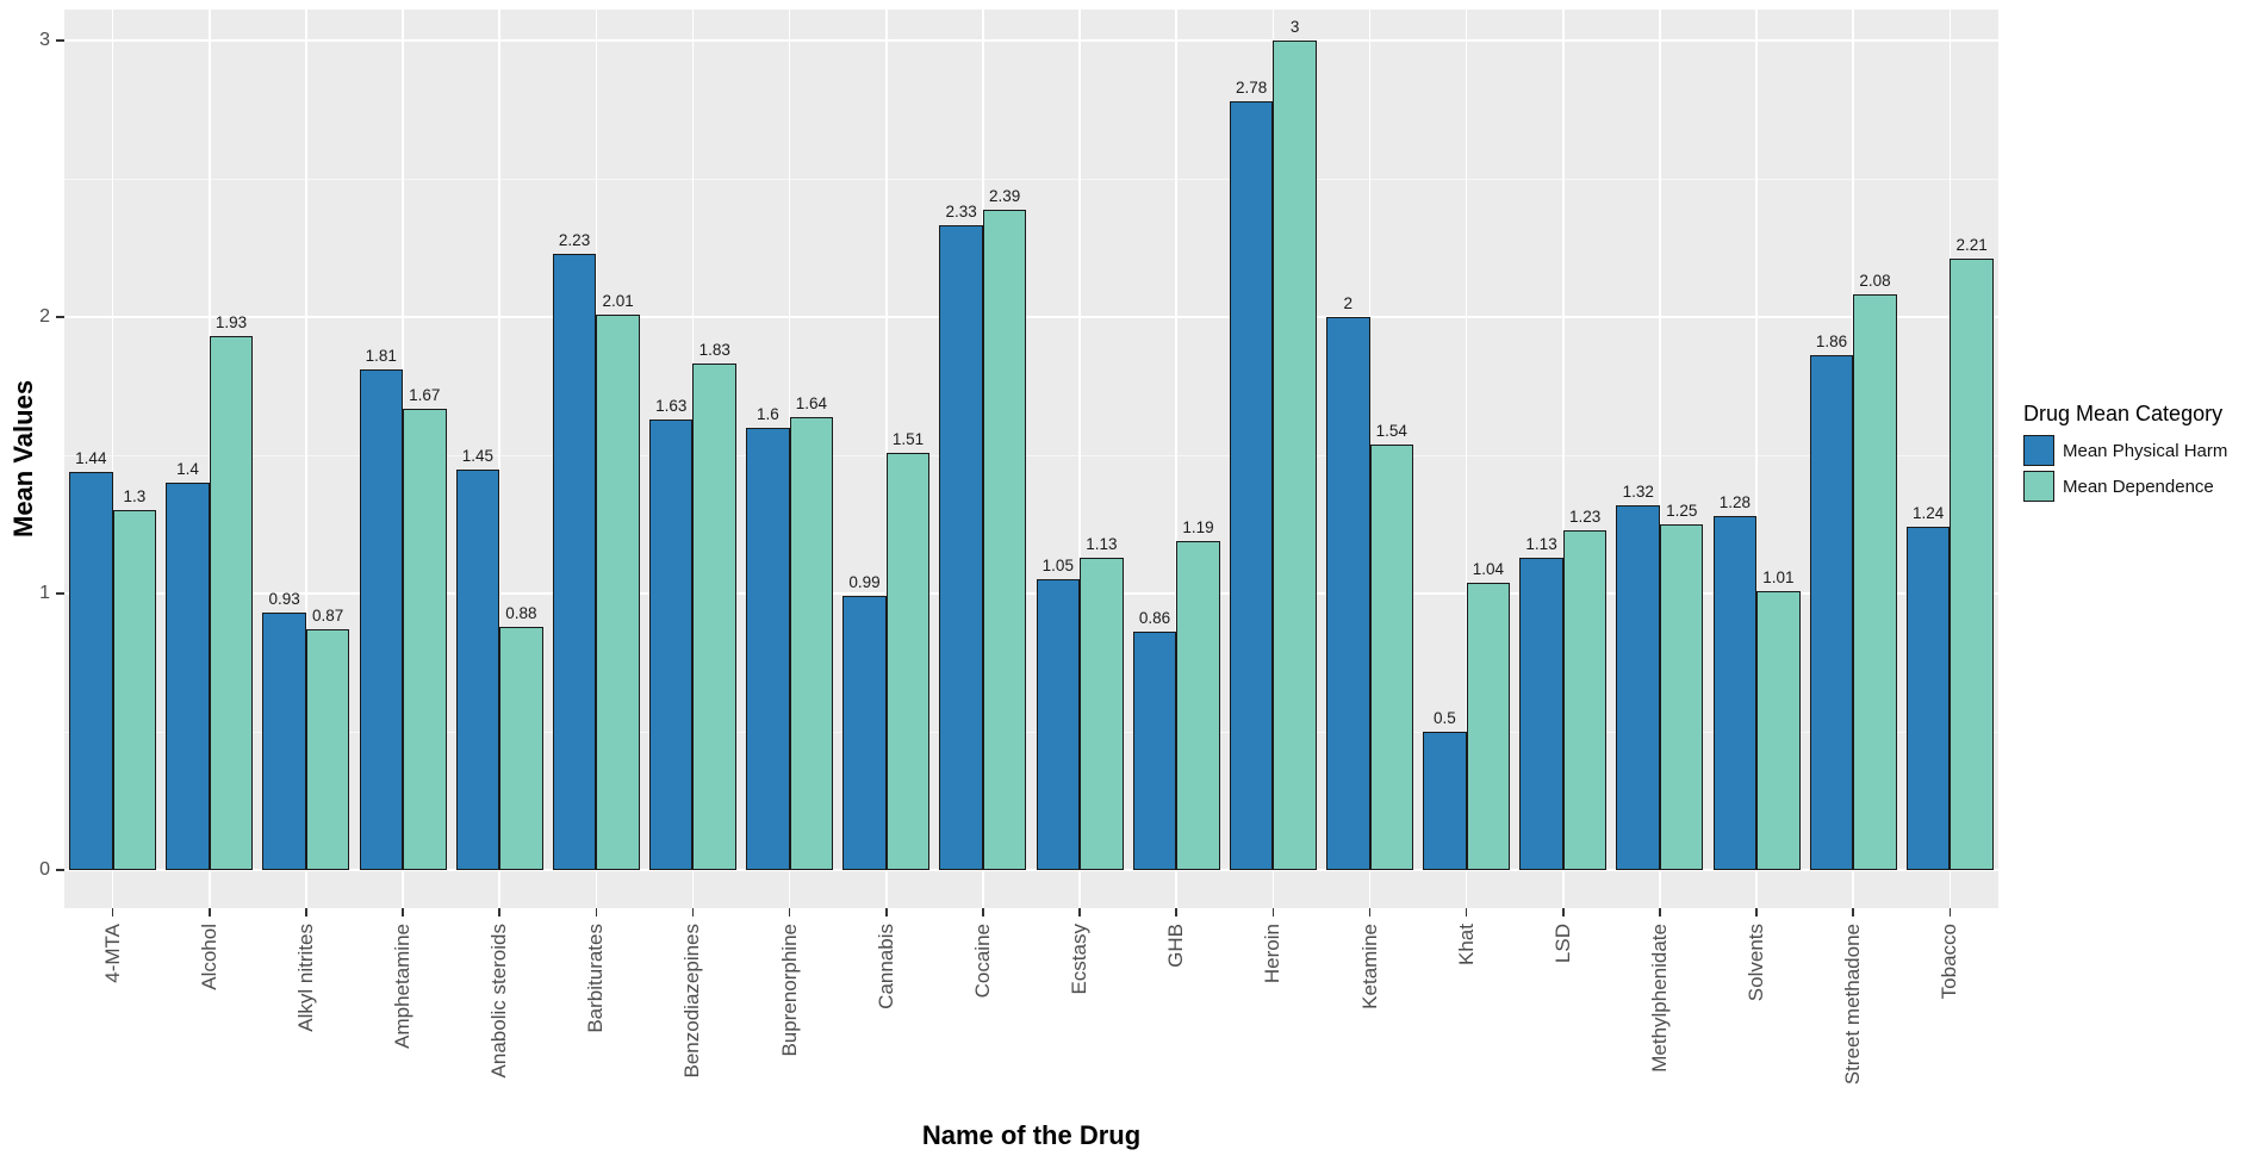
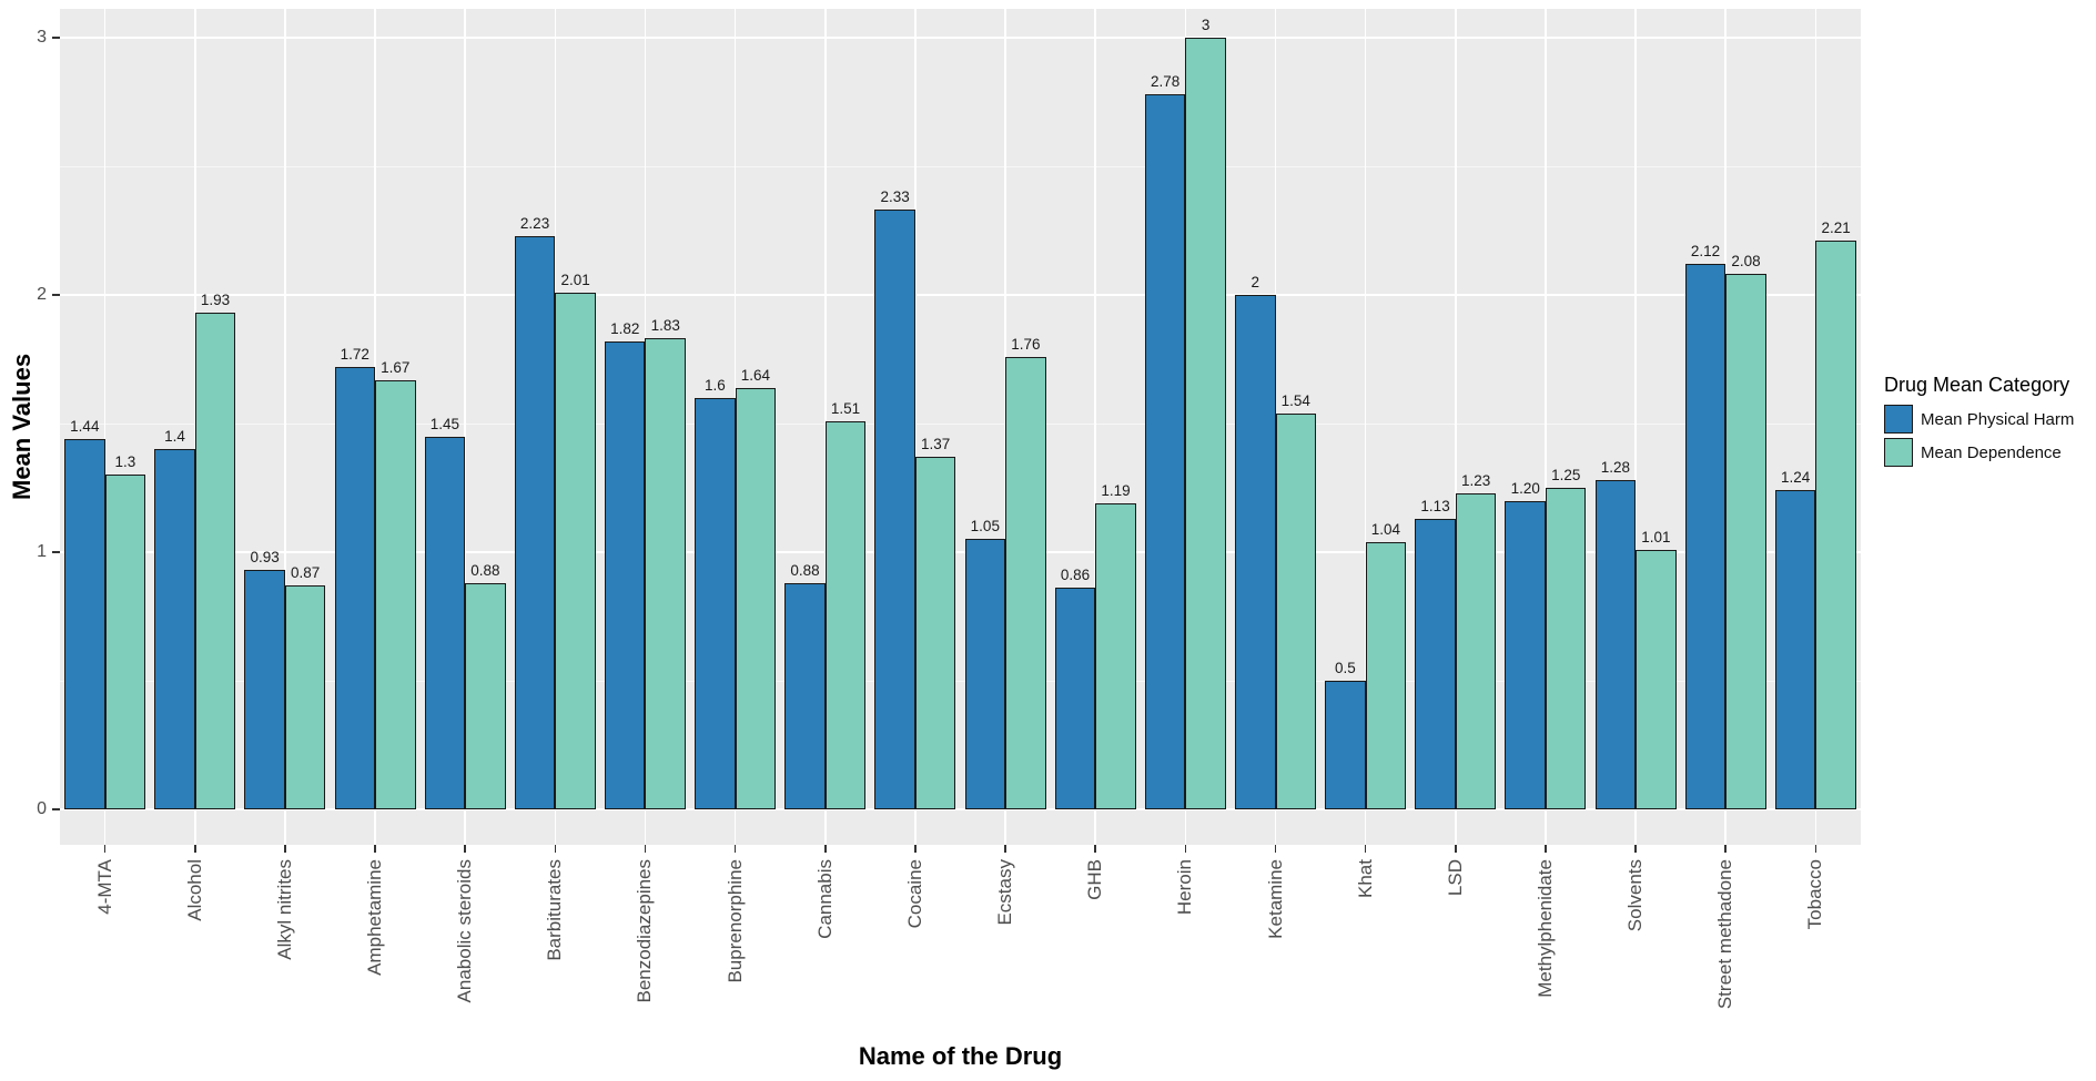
Mean Physical Harm/Amphetamine: 1.81 -> 1.72
Mean Physical Harm/Benzodiazepines: 1.63 -> 1.82
Mean Physical Harm/Cannabis: 0.99 -> 0.88
Mean Dependence/Cocaine: 2.39 -> 1.37
Mean Dependence/Ecstasy: 1.13 -> 1.76
Mean Physical Harm/Methylphenidate: 1.32 -> 1.20
Mean Physical Harm/Street methadone: 1.86 -> 2.12
